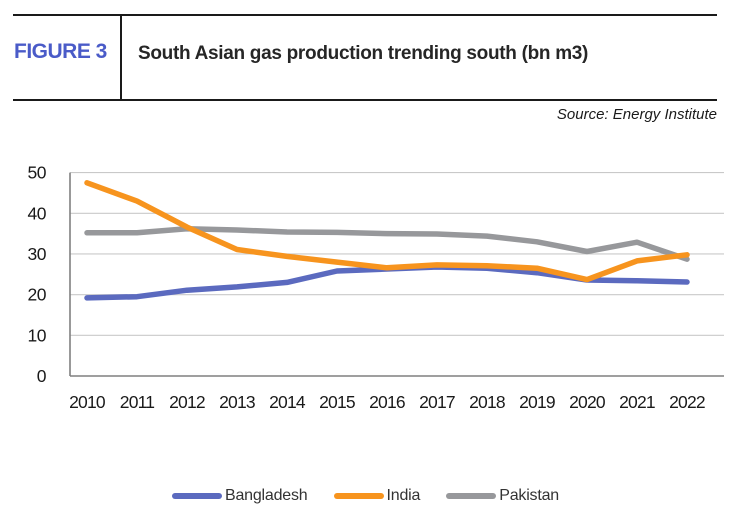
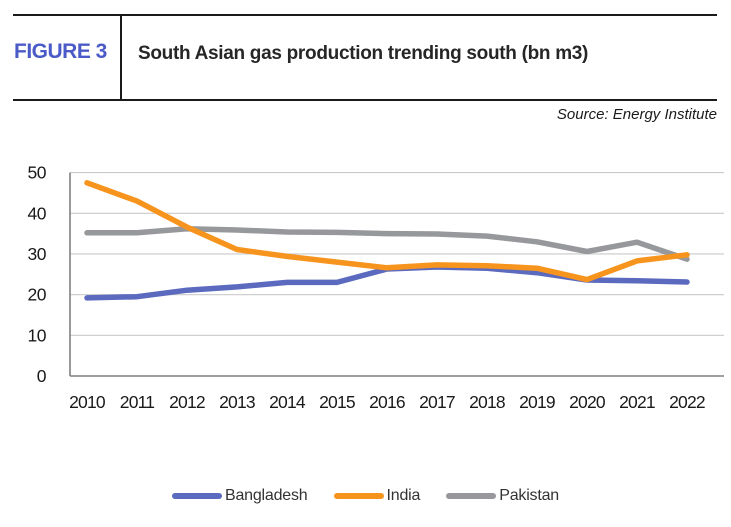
Bangladesh/2015: 26 -> 23
